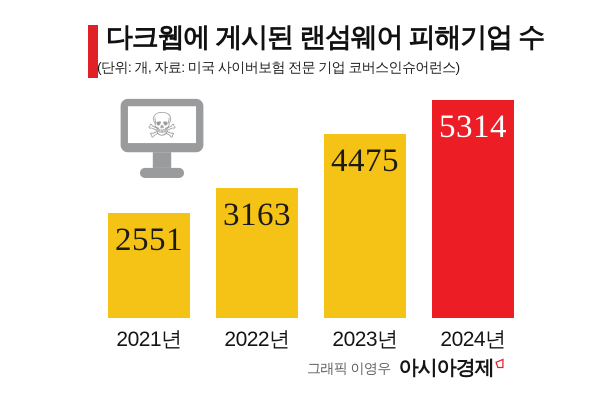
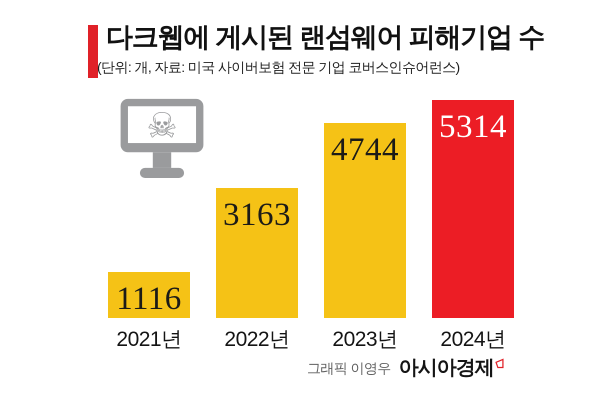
2021년: 2551 -> 1116
2023년: 4475 -> 4744
